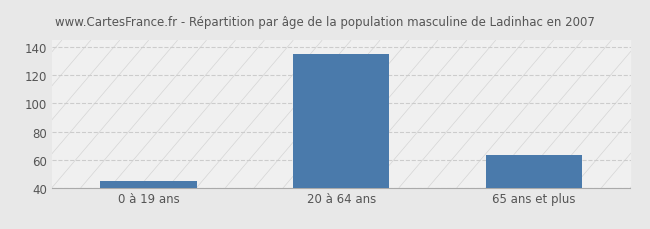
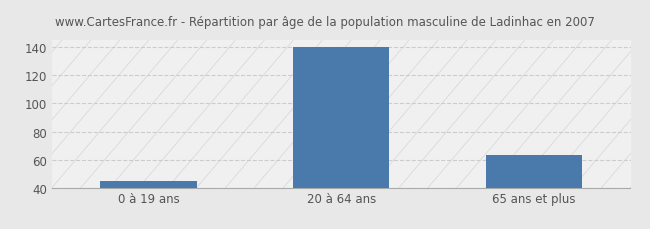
20 à 64 ans: 135 -> 140
